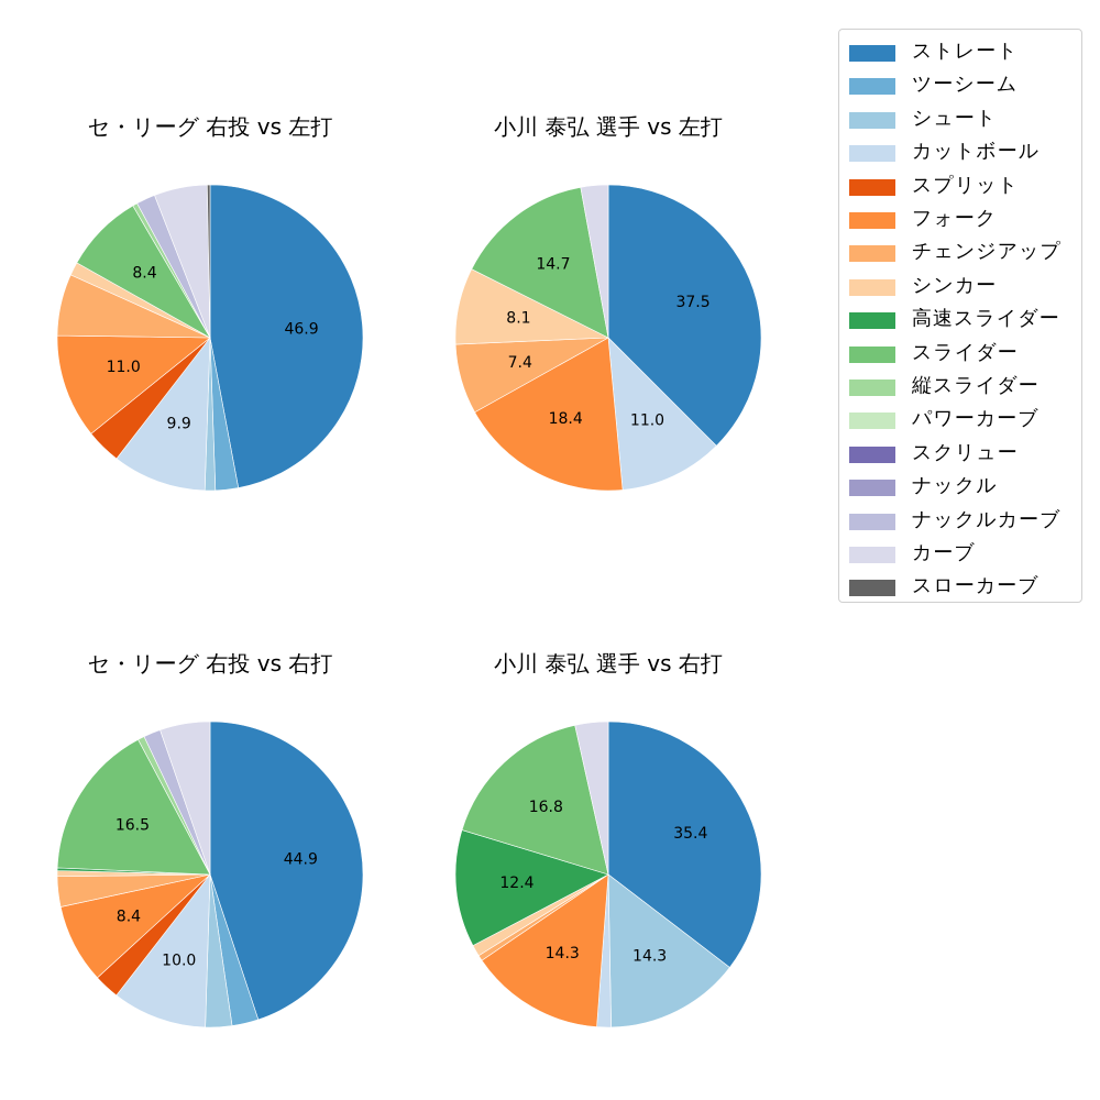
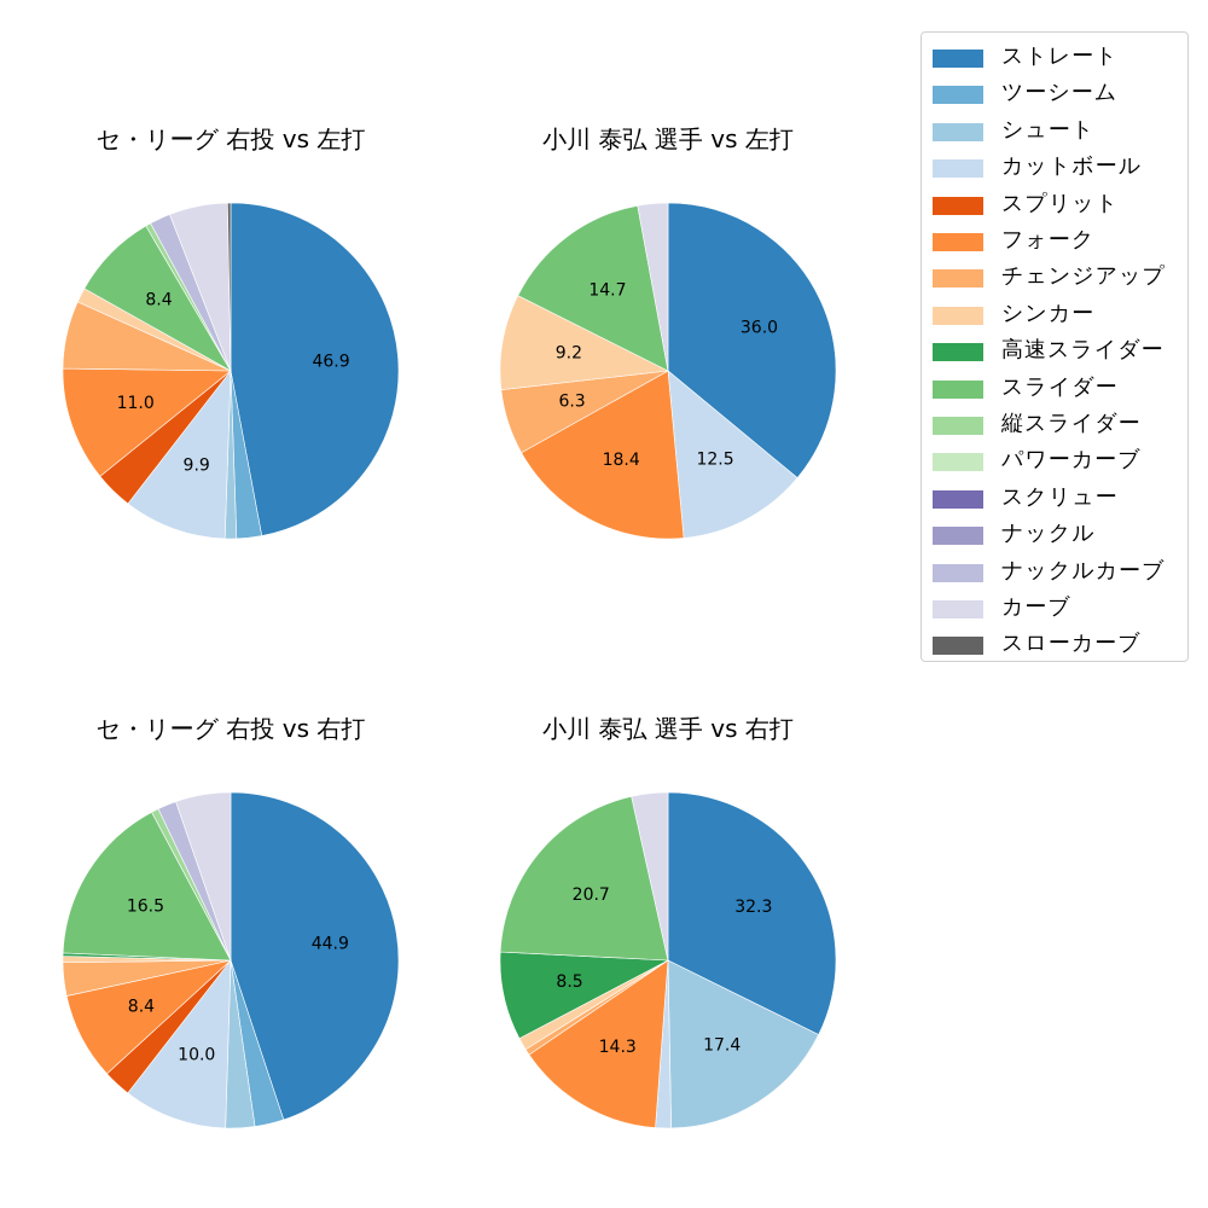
小川 泰弘 選手 vs 左打/ストレート: 37.5 -> 36.0
小川 泰弘 選手 vs 左打/カットボール: 11.0 -> 12.5
小川 泰弘 選手 vs 左打/チェンジアップ: 7.4 -> 6.3
小川 泰弘 選手 vs 左打/シンカー: 8.1 -> 9.2
小川 泰弘 選手 vs 右打/ストレート: 35.4 -> 32.3
小川 泰弘 選手 vs 右打/シュート: 14.3 -> 17.4
小川 泰弘 選手 vs 右打/高速スライダー: 12.4 -> 8.5
小川 泰弘 選手 vs 右打/スライダー: 16.8 -> 20.7
